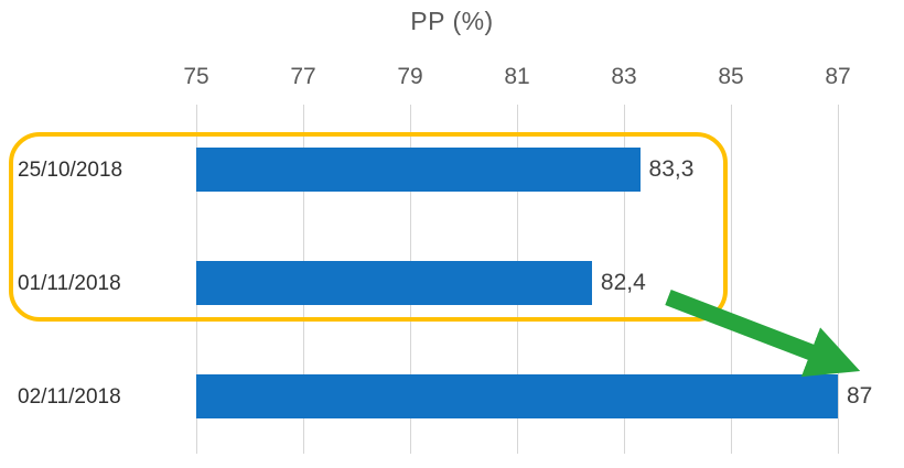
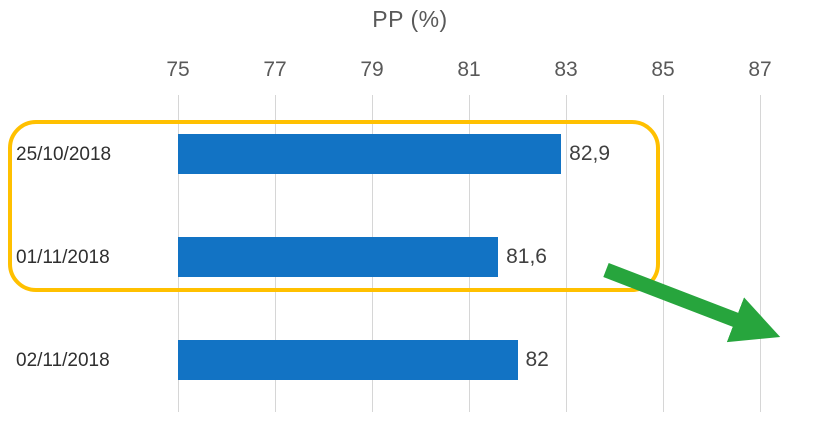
25/10/2018: 83,3 -> 82,9
01/11/2018: 82,4 -> 81,6
02/11/2018: 87 -> 82
